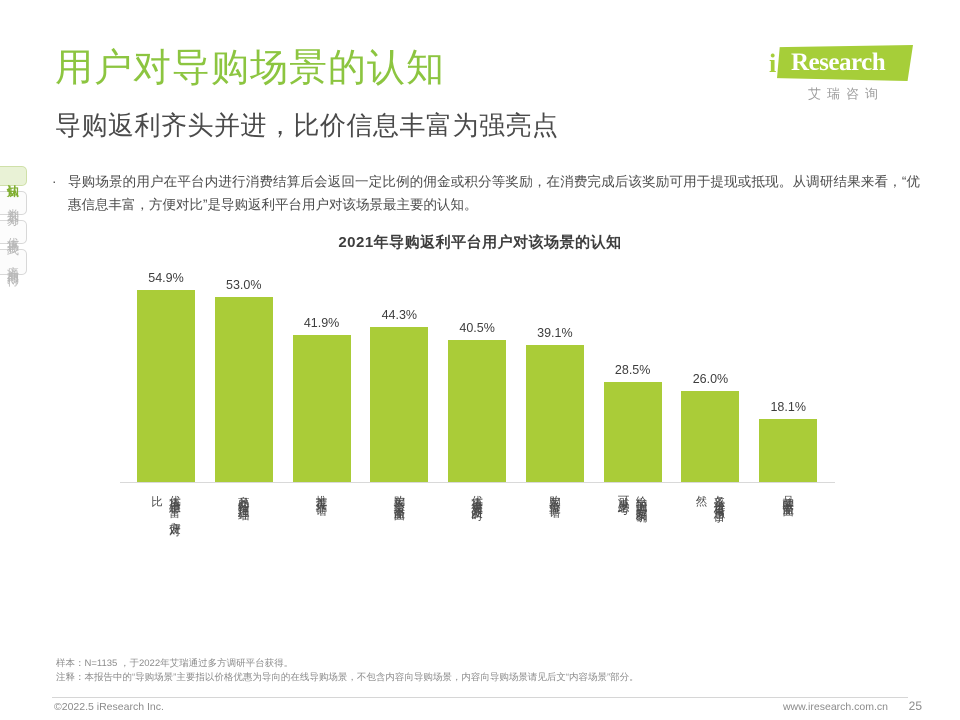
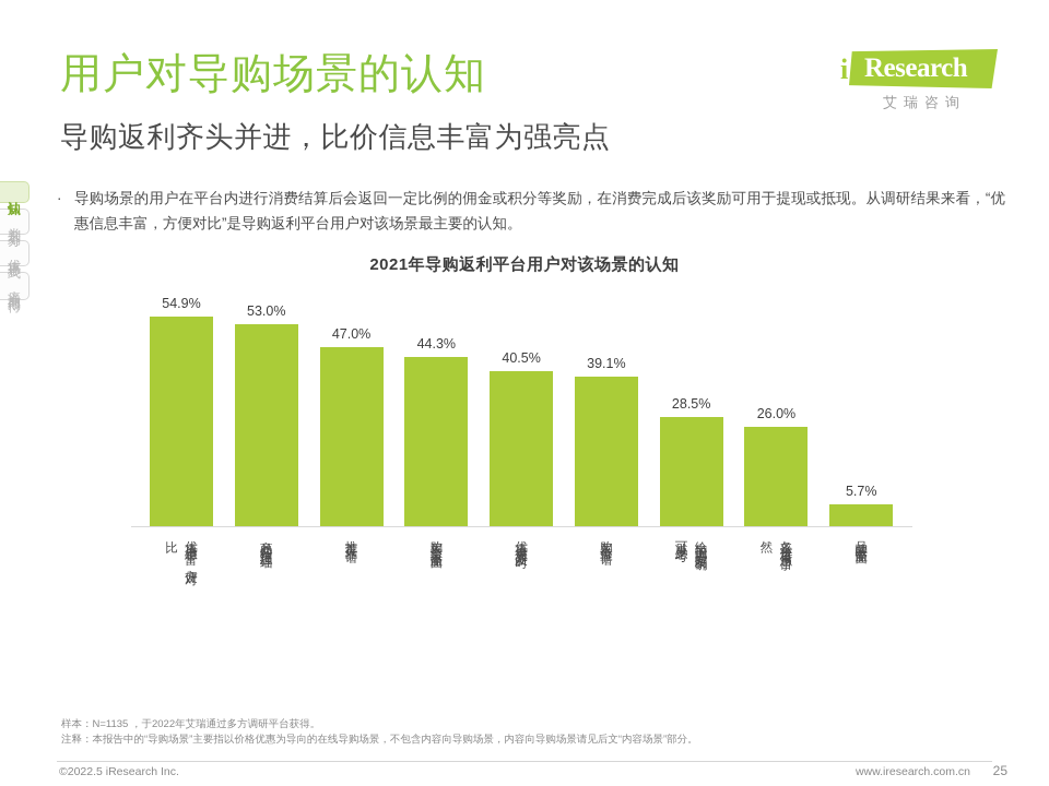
推荐人靠谱: 41.9% -> 47.0%
品牌覆盖全面: 18.1% -> 5.7%
